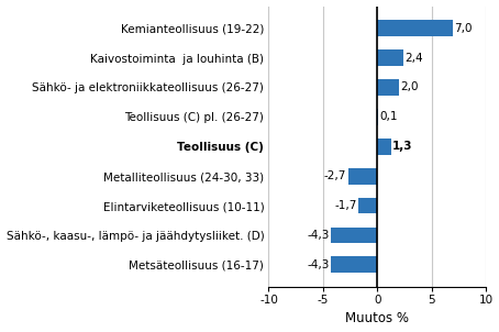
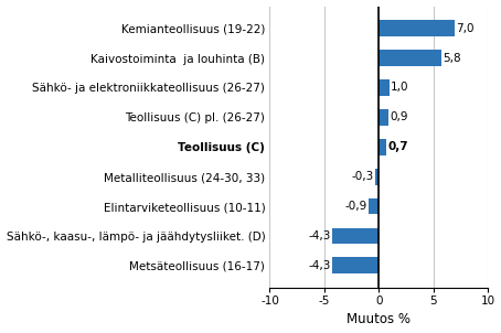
Kaivostoiminta ja louhinta (B): 2,4 -> 5,8
Sähkö- ja elektroniikkateollisuus (26-27): 2,0 -> 1,0
Teollisuus (C) pl. (26-27): 0,1 -> 0,9
Teollisuus (C): 1,3 -> 0,7
Metalliteollisuus (24-30, 33): -2,7 -> -0,3
Elintarviketeollisuus (10-11): -1,7 -> -0,9
